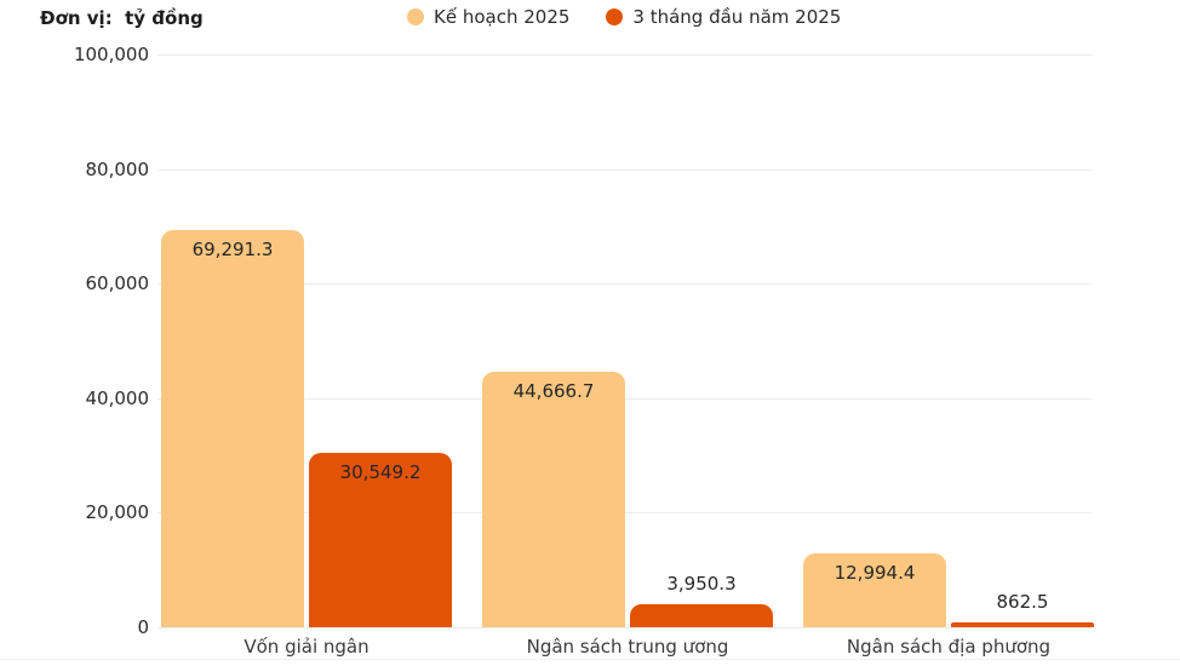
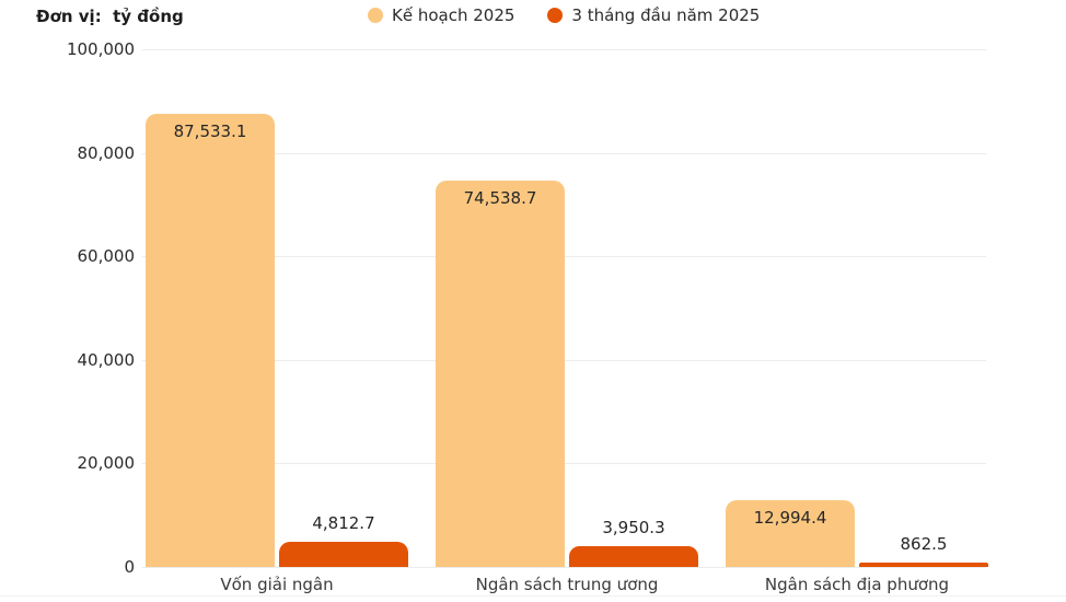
Kế hoạch 2025/Vốn giải ngân: 69,291.3 -> 87,533.1
3 tháng đầu năm 2025/Vốn giải ngân: 30,549.2 -> 4,812.7
Kế hoạch 2025/Ngân sách trung ương: 44,666.7 -> 74,538.7
